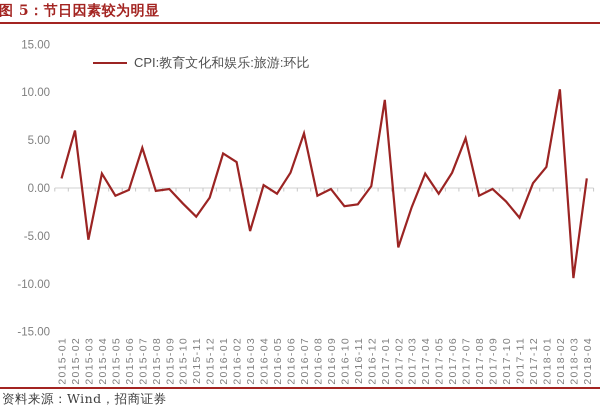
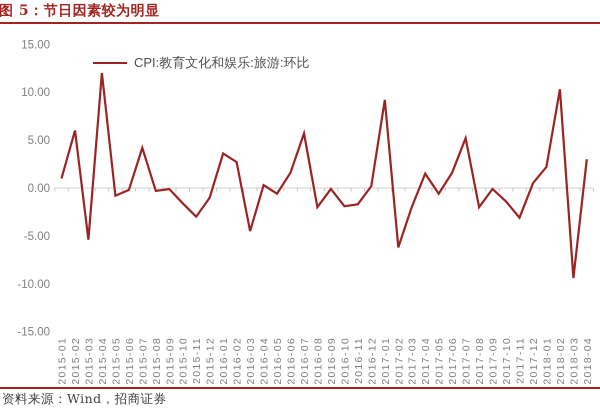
2015-04: 2 -> 12
2016-08: -1 -> -2
2017-08: -1 -> -2
2018-04: 1 -> 3
